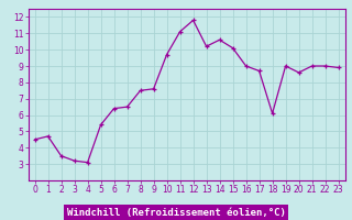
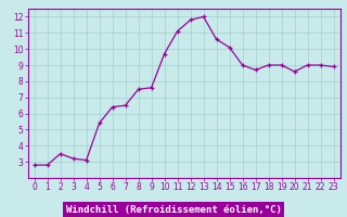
0: 4.5 -> 2.8
1: 4.7 -> 2.8
13: 10.2 -> 12.0
18: 6.1 -> 9.0
